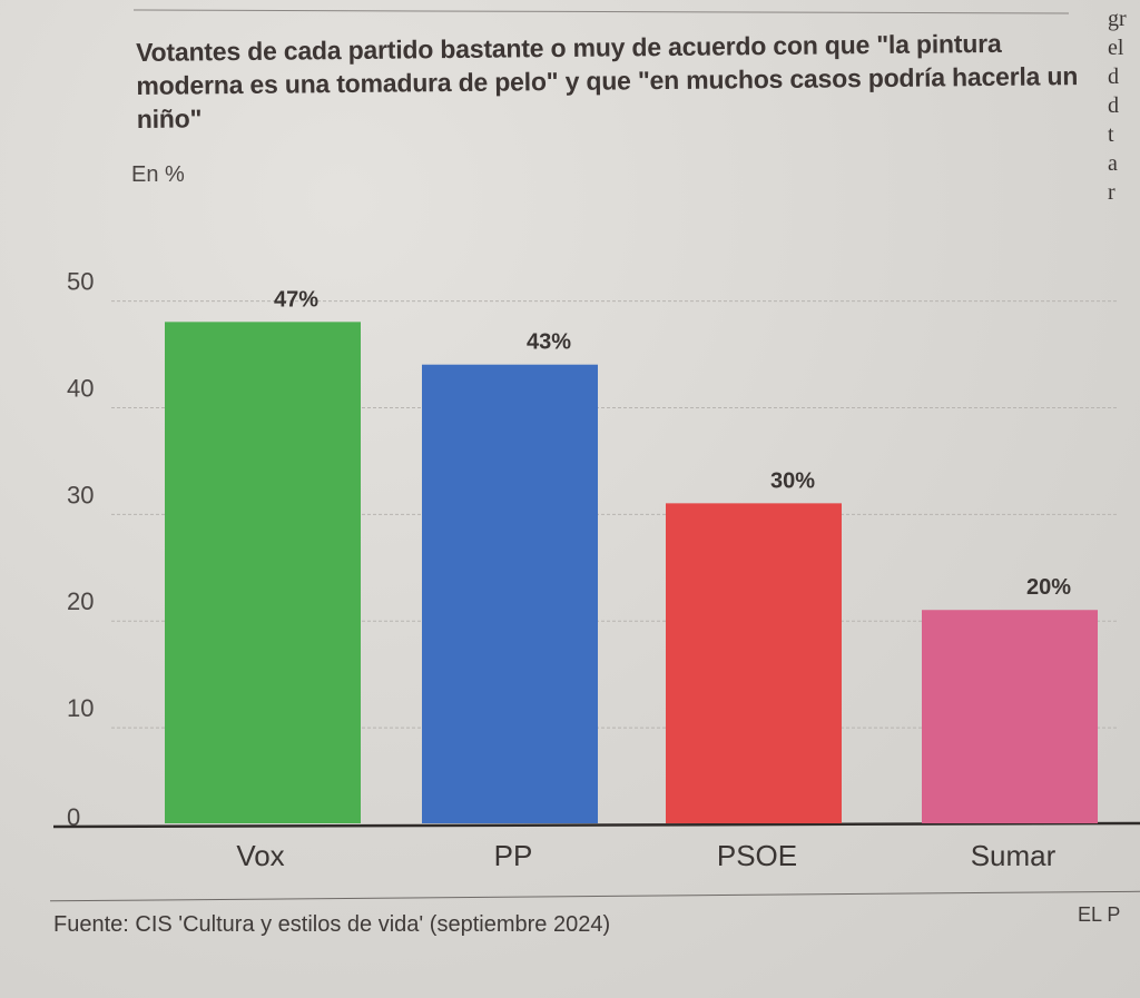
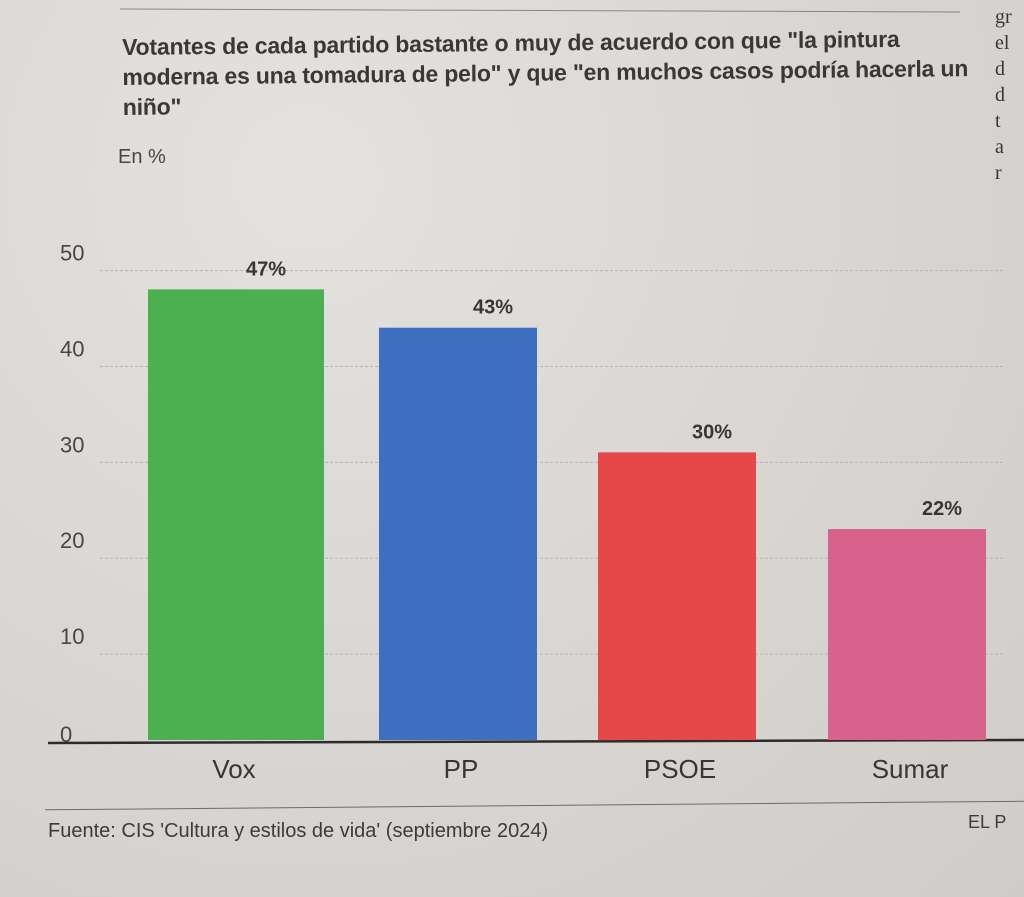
Sumar: 20% -> 22%
